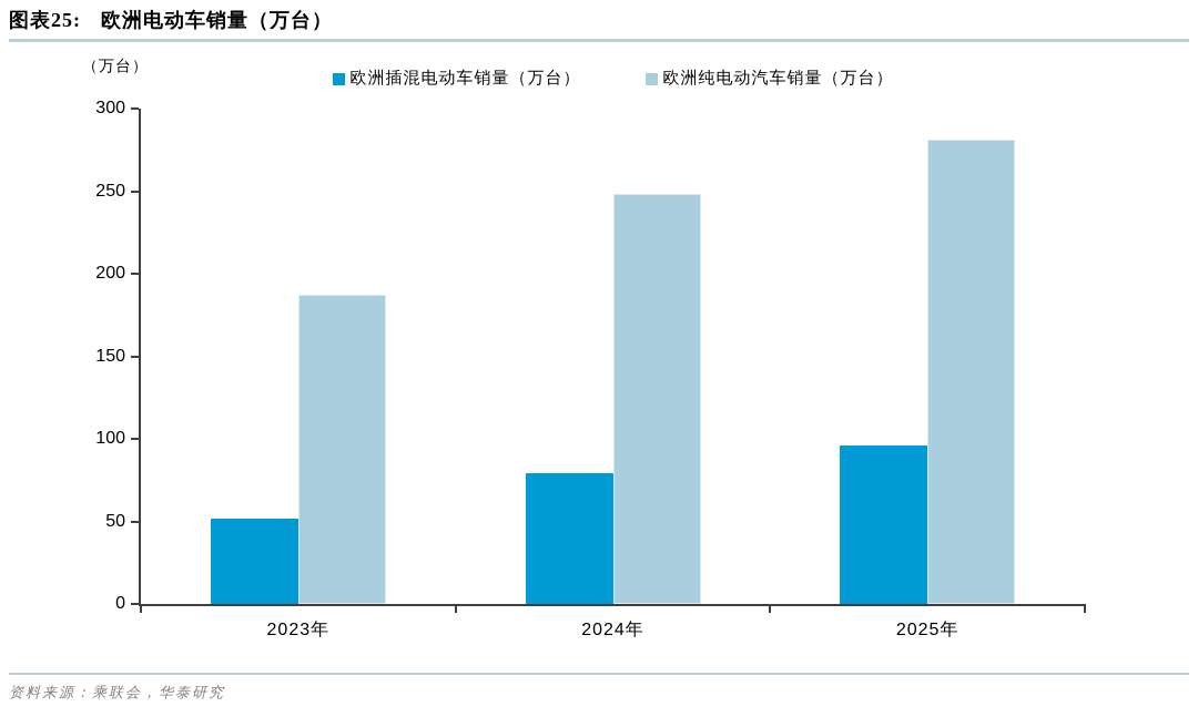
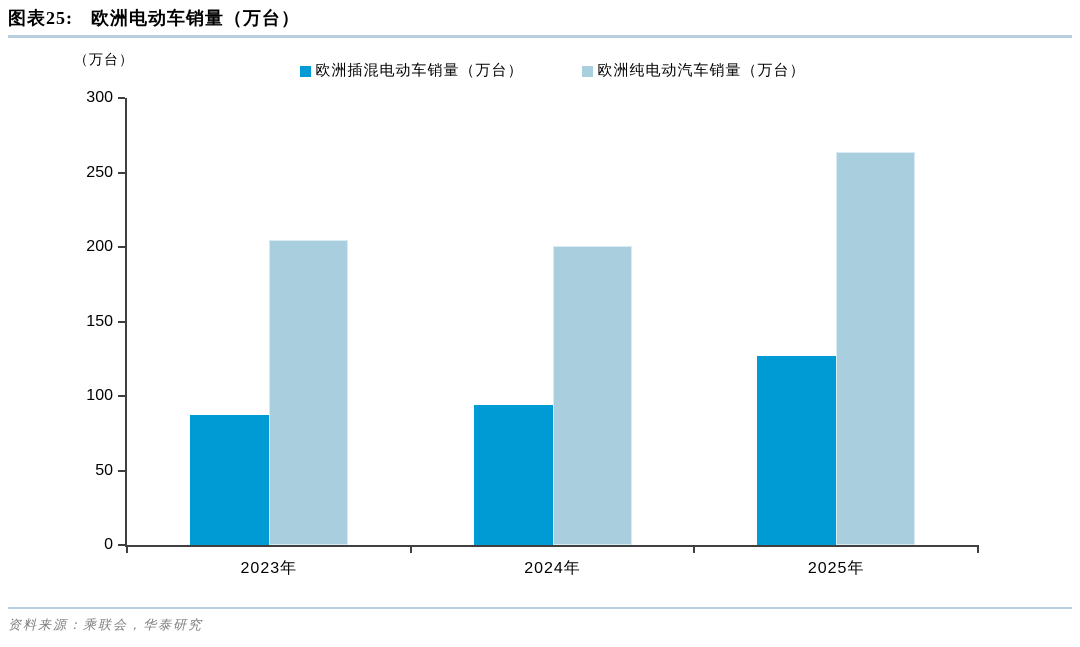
欧洲插混电动车销量（万台）/2023年: 52 -> 87
欧洲纯电动汽车销量（万台）/2023年: 187 -> 205
欧洲插混电动车销量（万台）/2024年: 79 -> 94
欧洲纯电动汽车销量（万台）/2024年: 248 -> 201
欧洲插混电动车销量（万台）/2025年: 96 -> 127
欧洲纯电动汽车销量（万台）/2025年: 281 -> 264
